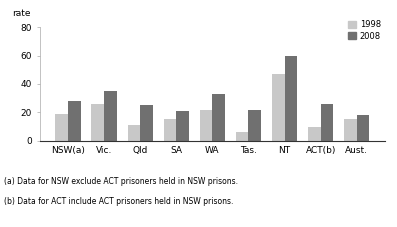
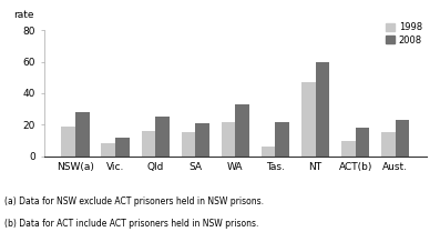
1998/Vic.: 26 -> 8
2008/Vic.: 35 -> 12
1998/Qld: 11 -> 16
2008/ACT(b): 26 -> 18
2008/Aust.: 18 -> 23
